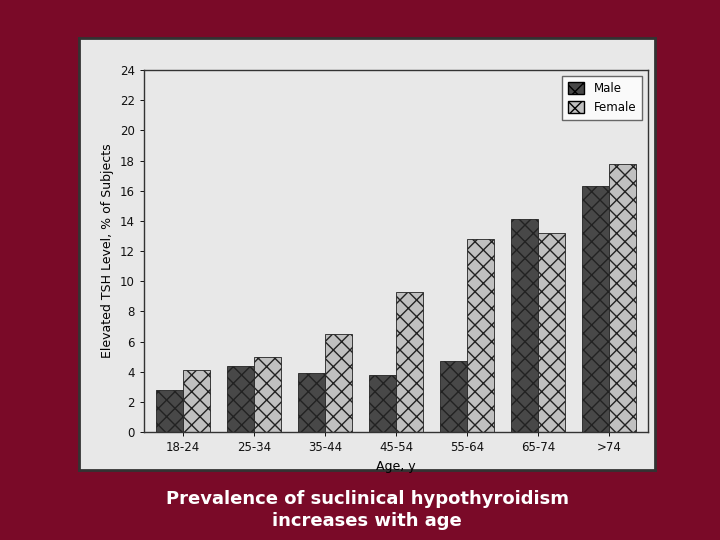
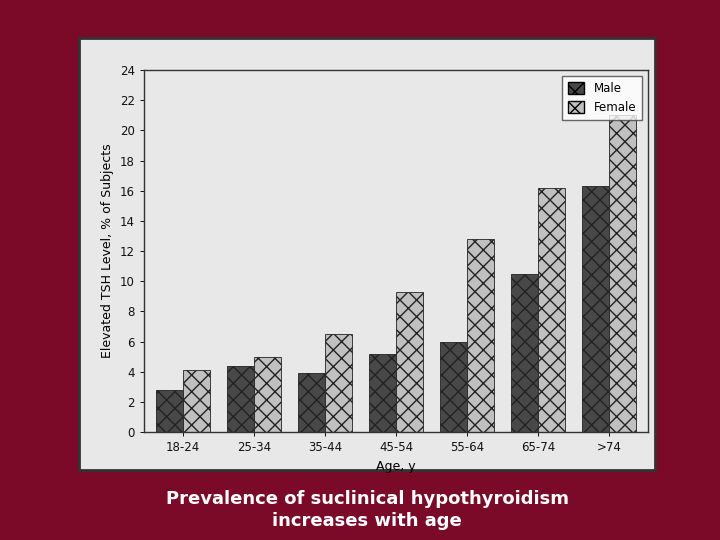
Male/45-54: 3.8 -> 5.2
Male/55-64: 4.7 -> 6.0
Male/65-74: 14.1 -> 10.5
Female/65-74: 13.2 -> 16.2
Female/>74: 17.8 -> 21.0
